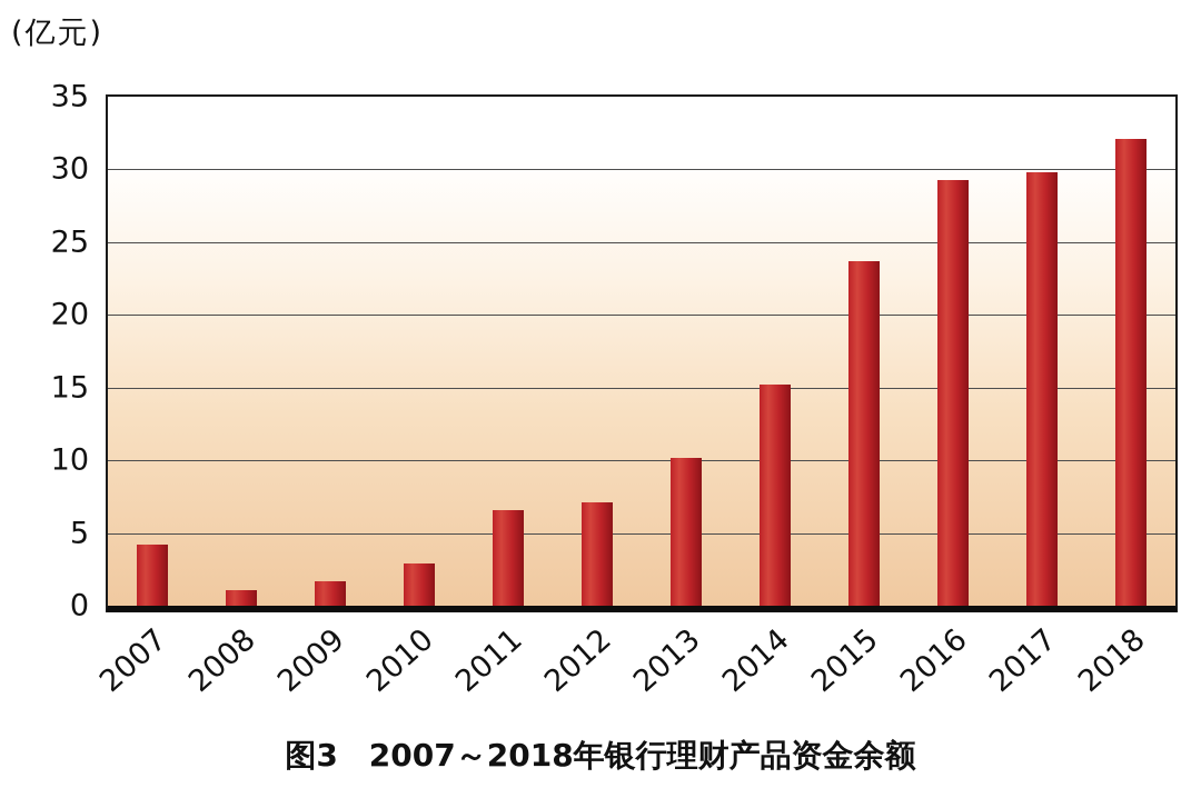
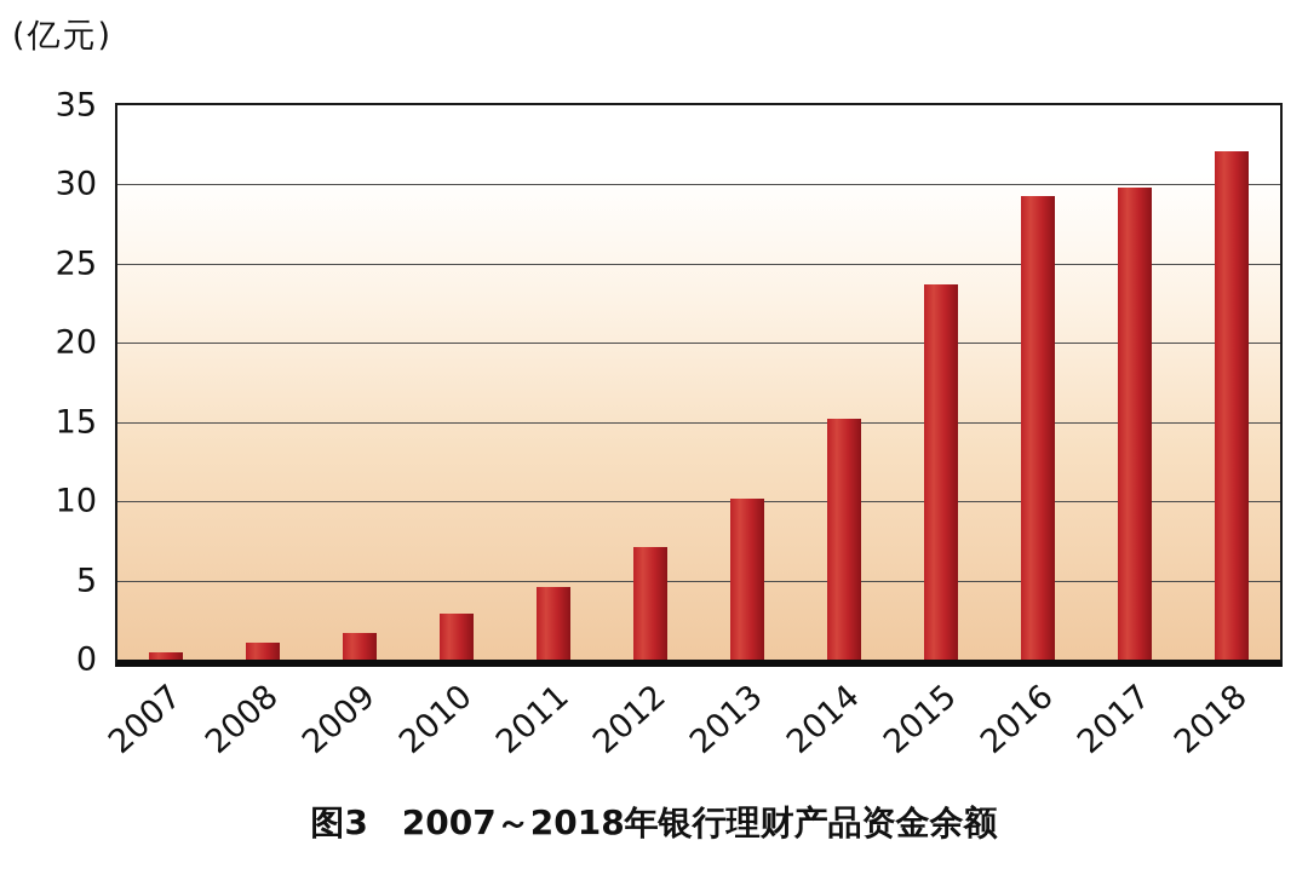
2007: 4.2 -> 0.5
2011: 6.6 -> 4.6
